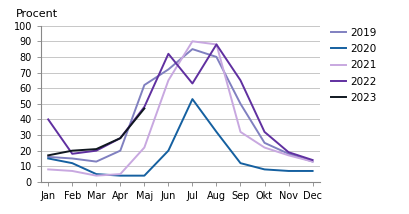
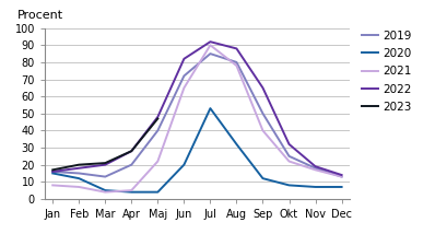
2022/Jan: 40 -> 16
2019/Maj: 62 -> 40
2022/Jul: 63 -> 92
2021/Aug: 88 -> 78
2021/Sep: 32 -> 40
